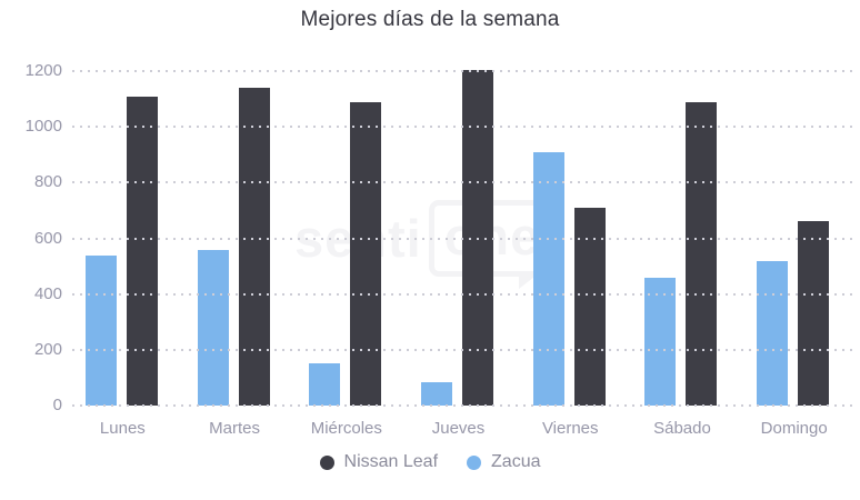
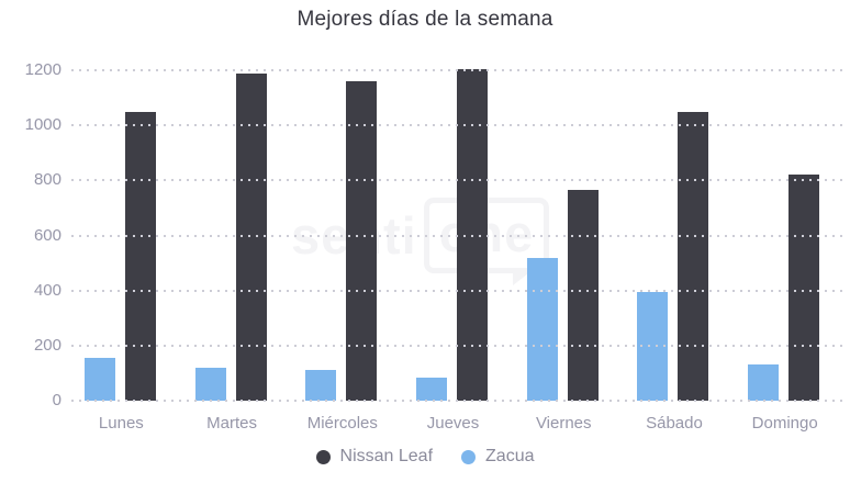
Nissan Leaf/Lunes: 1110 -> 1050
Zacua/Lunes: 540 -> 160
Nissan Leaf/Martes: 1140 -> 1190
Zacua/Martes: 560 -> 120
Nissan Leaf/Miércoles: 1090 -> 1160
Zacua/Miércoles: 150 -> 110
Nissan Leaf/Viernes: 710 -> 760
Zacua/Viernes: 910 -> 520
Nissan Leaf/Sábado: 1090 -> 1050
Zacua/Sábado: 460 -> 400
Nissan Leaf/Domingo: 660 -> 820
Zacua/Domingo: 520 -> 130
